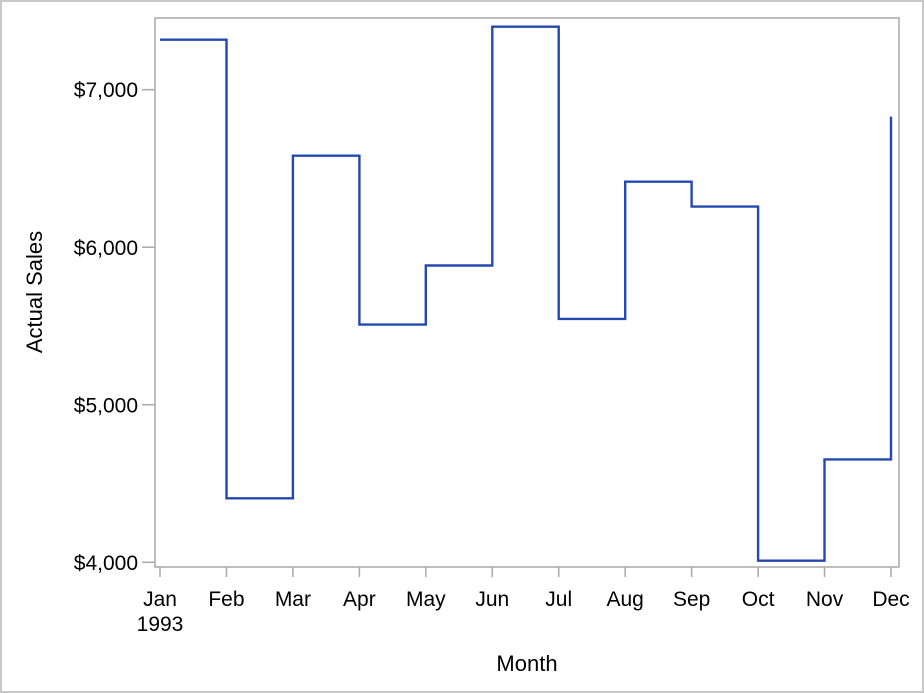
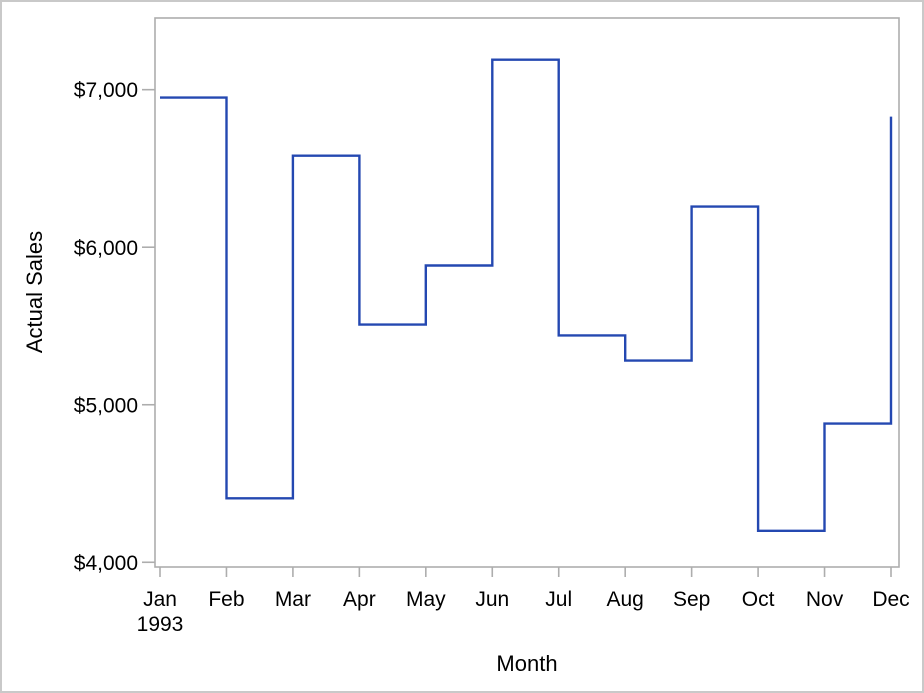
Jan: $7320 -> $6950
Jun: $7400 -> $7190
Jul: $5540 -> $5440
Aug: $6420 -> $5280
Oct: $4010 -> $4200
Nov: $4650 -> $4880
